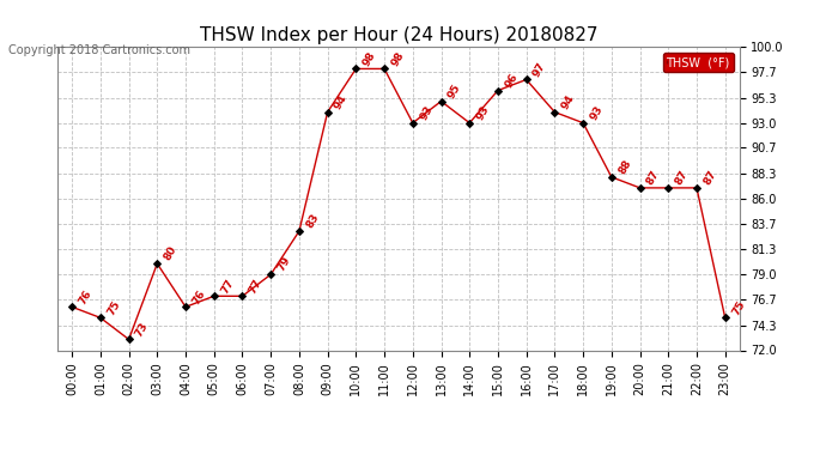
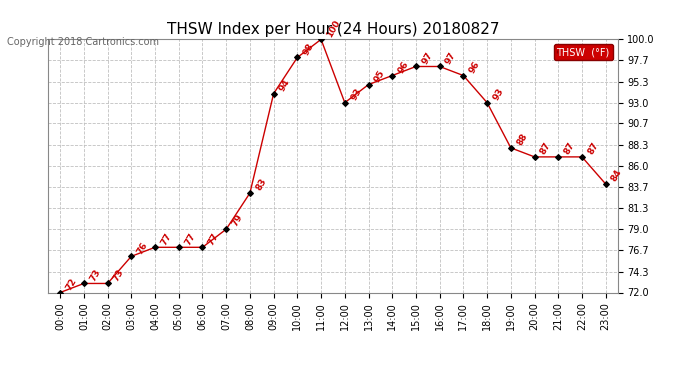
00:00: 76 -> 72
01:00: 75 -> 73
03:00: 80 -> 76
04:00: 76 -> 77
11:00: 98 -> 100
14:00: 93 -> 96
15:00: 96 -> 97
17:00: 94 -> 96
23:00: 75 -> 84
